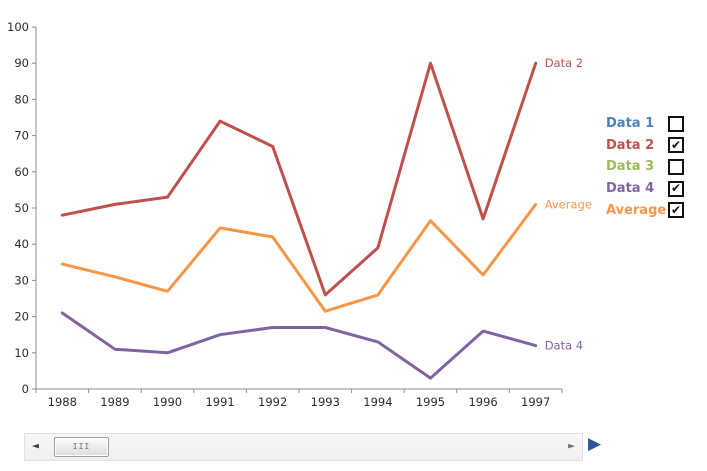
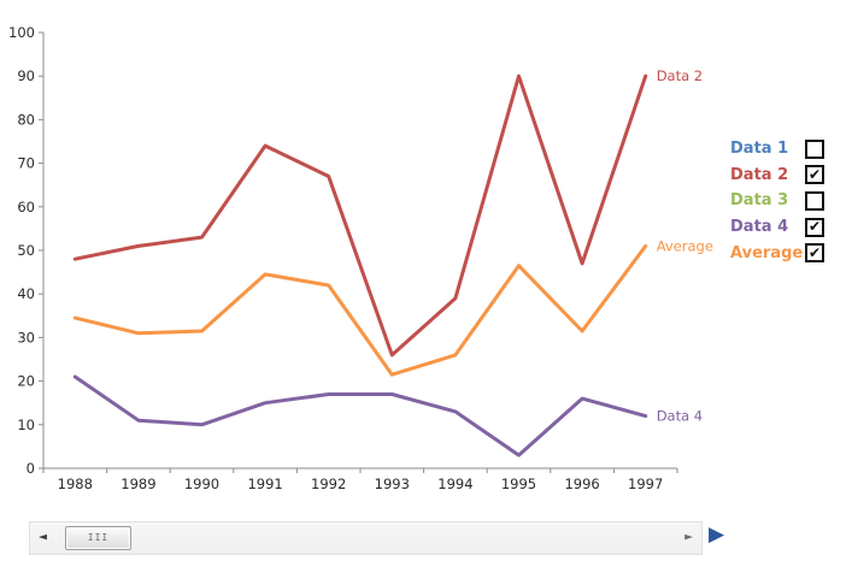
Average/1990: 27 -> 32
